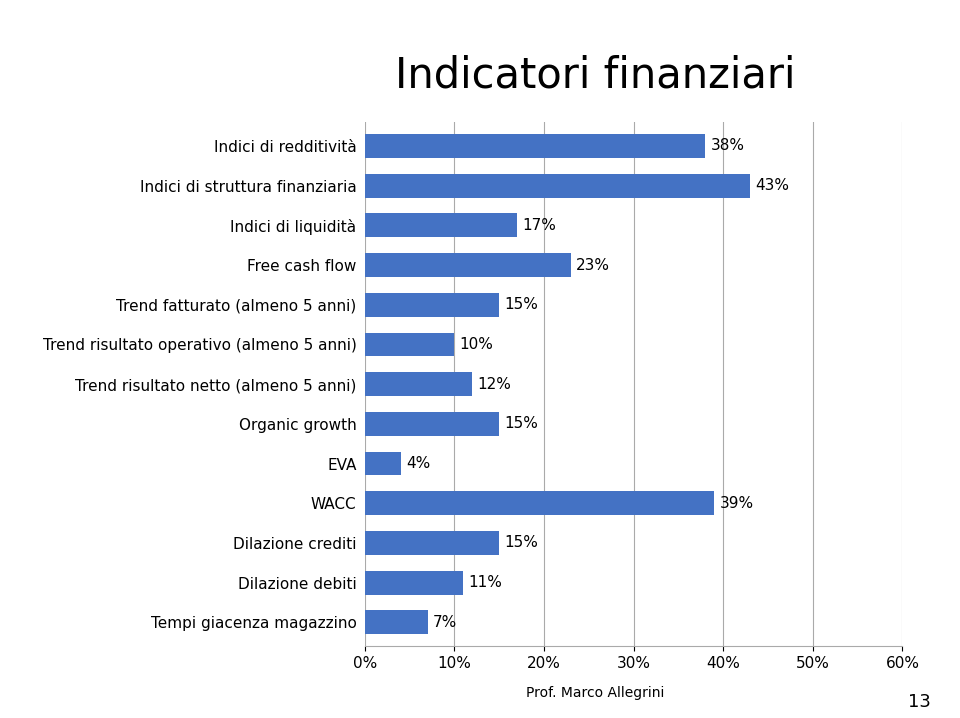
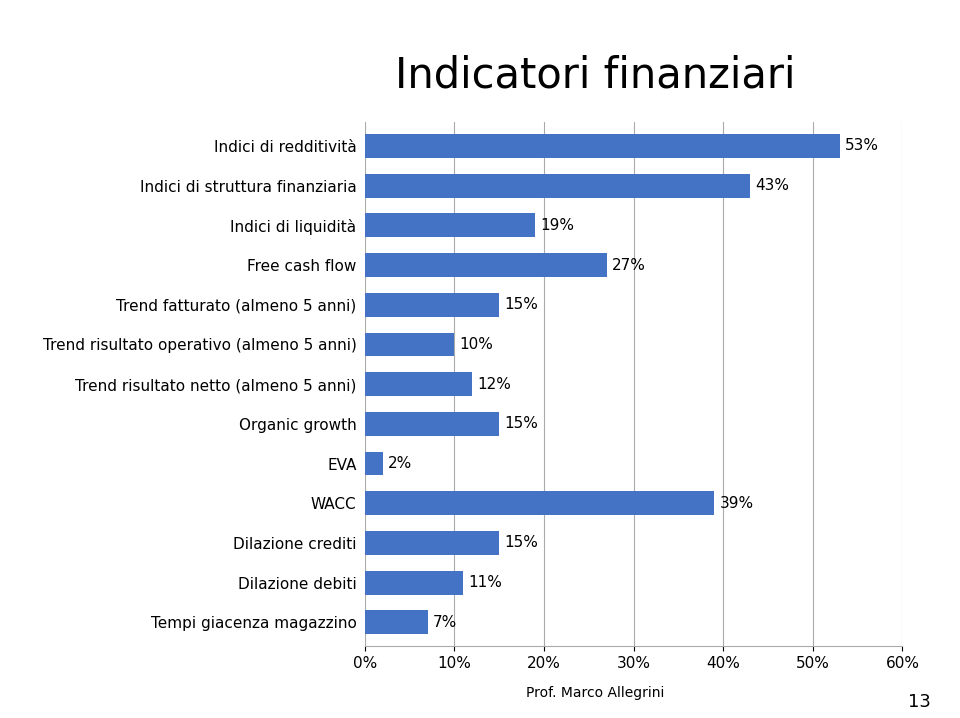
Indici di redditività: 38% -> 53%
Indici di liquidità: 17% -> 19%
Free cash flow: 23% -> 27%
EVA: 4% -> 2%
